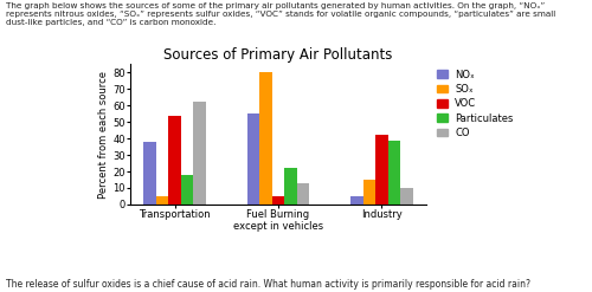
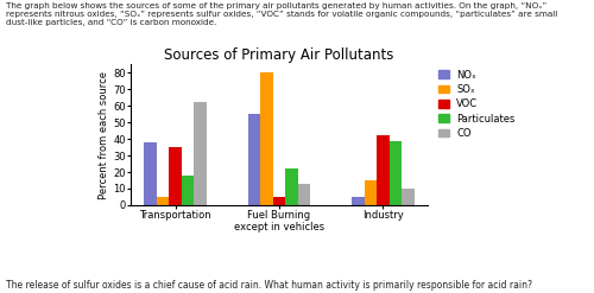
VOC/Transportation: 54 -> 35
